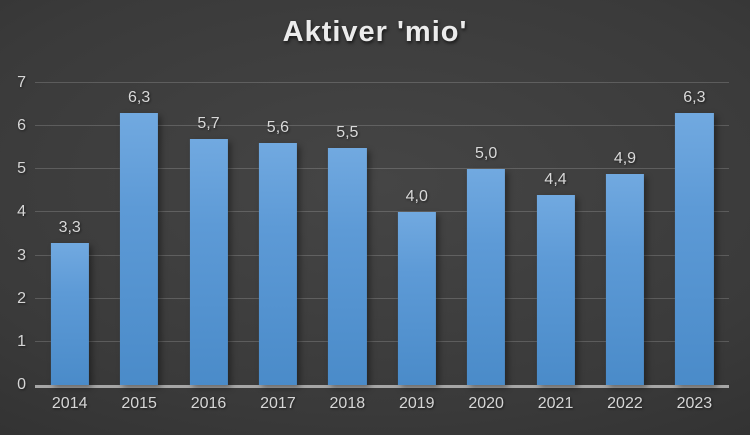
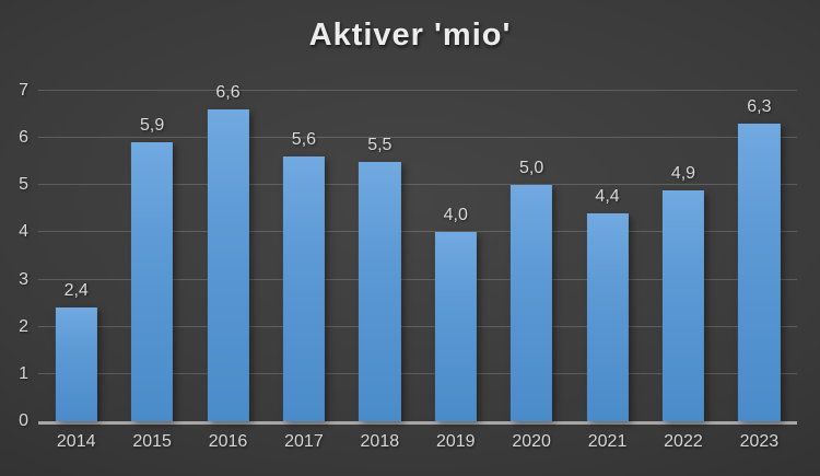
2014: 3,3 -> 2,4
2015: 6,3 -> 5,9
2016: 5,7 -> 6,6
